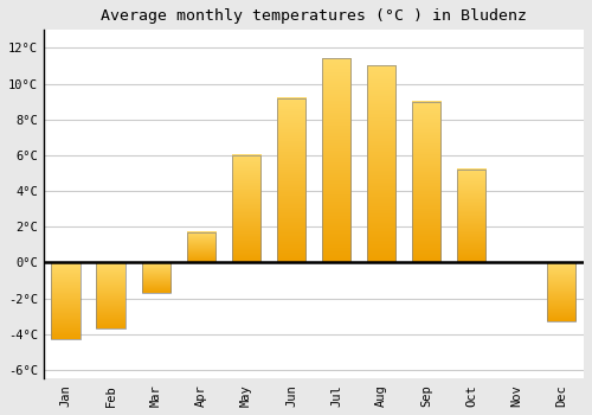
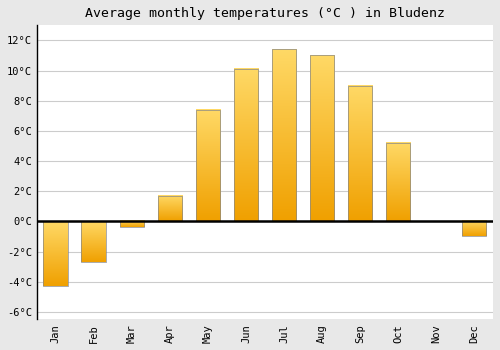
Feb: -3.7°C -> -2.7°C
Mar: -1.7°C -> -0.4°C
May: 6.0°C -> 7.4°C
Jun: 9.2°C -> 10.1°C
Dec: -3.3°C -> -1.0°C
